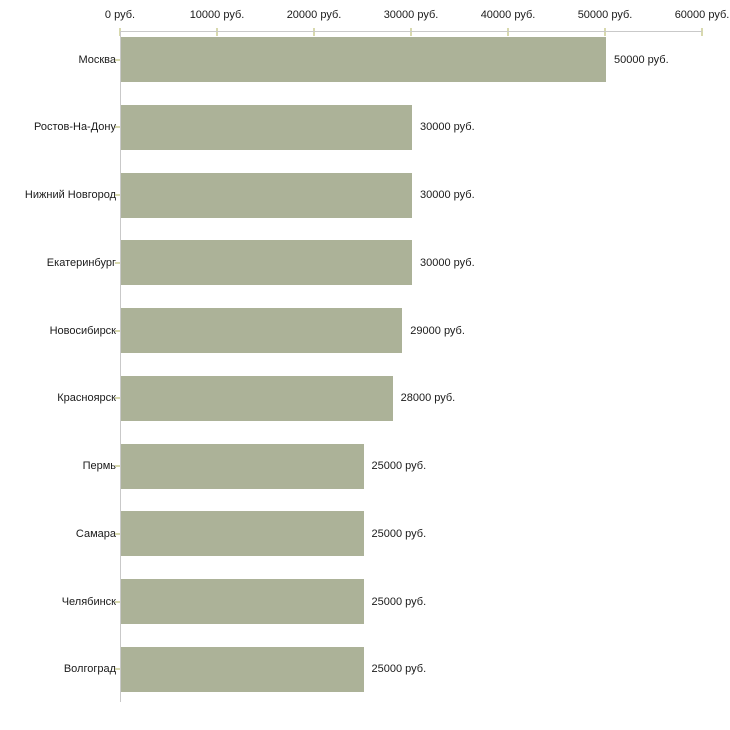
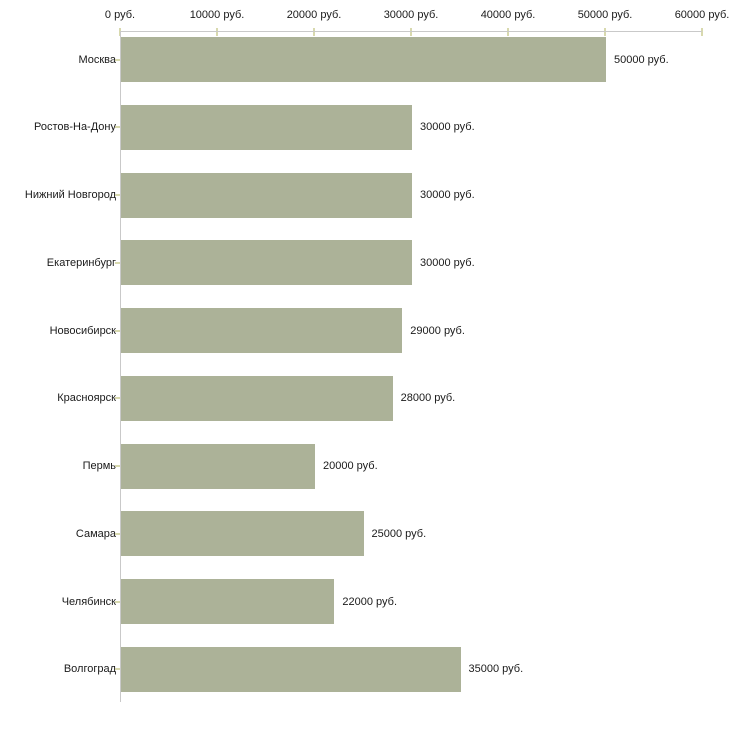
Пермь: 25000 -> 20000
Челябинск: 25000 -> 22000
Волгоград: 25000 -> 35000
